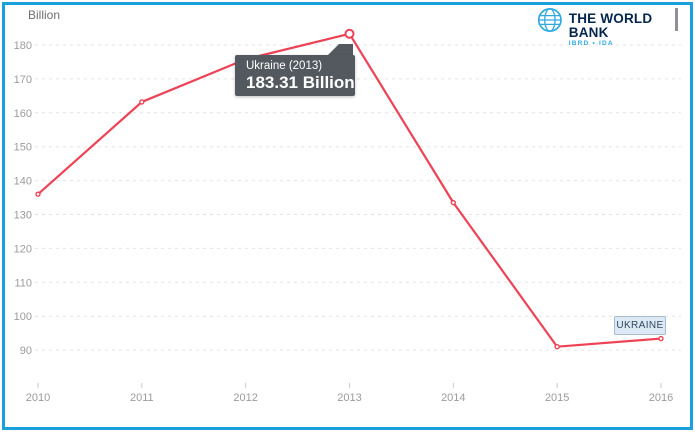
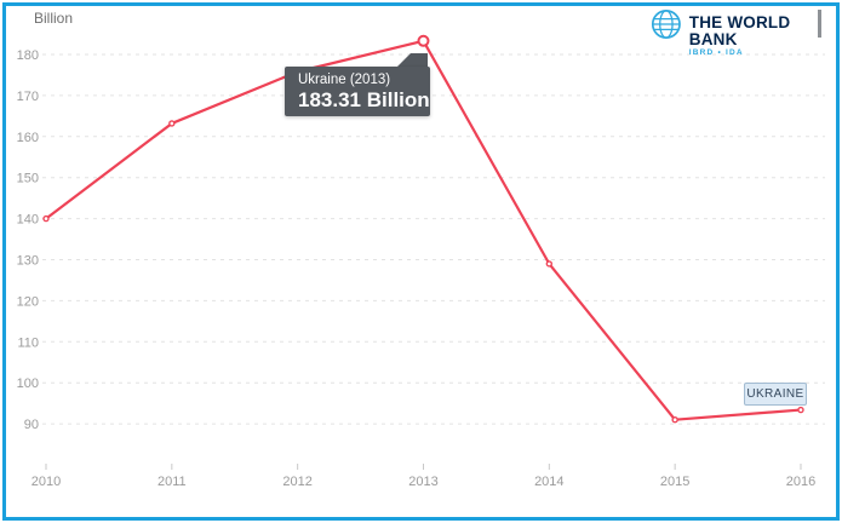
2010: 136 -> 140
2014: 134 -> 129
